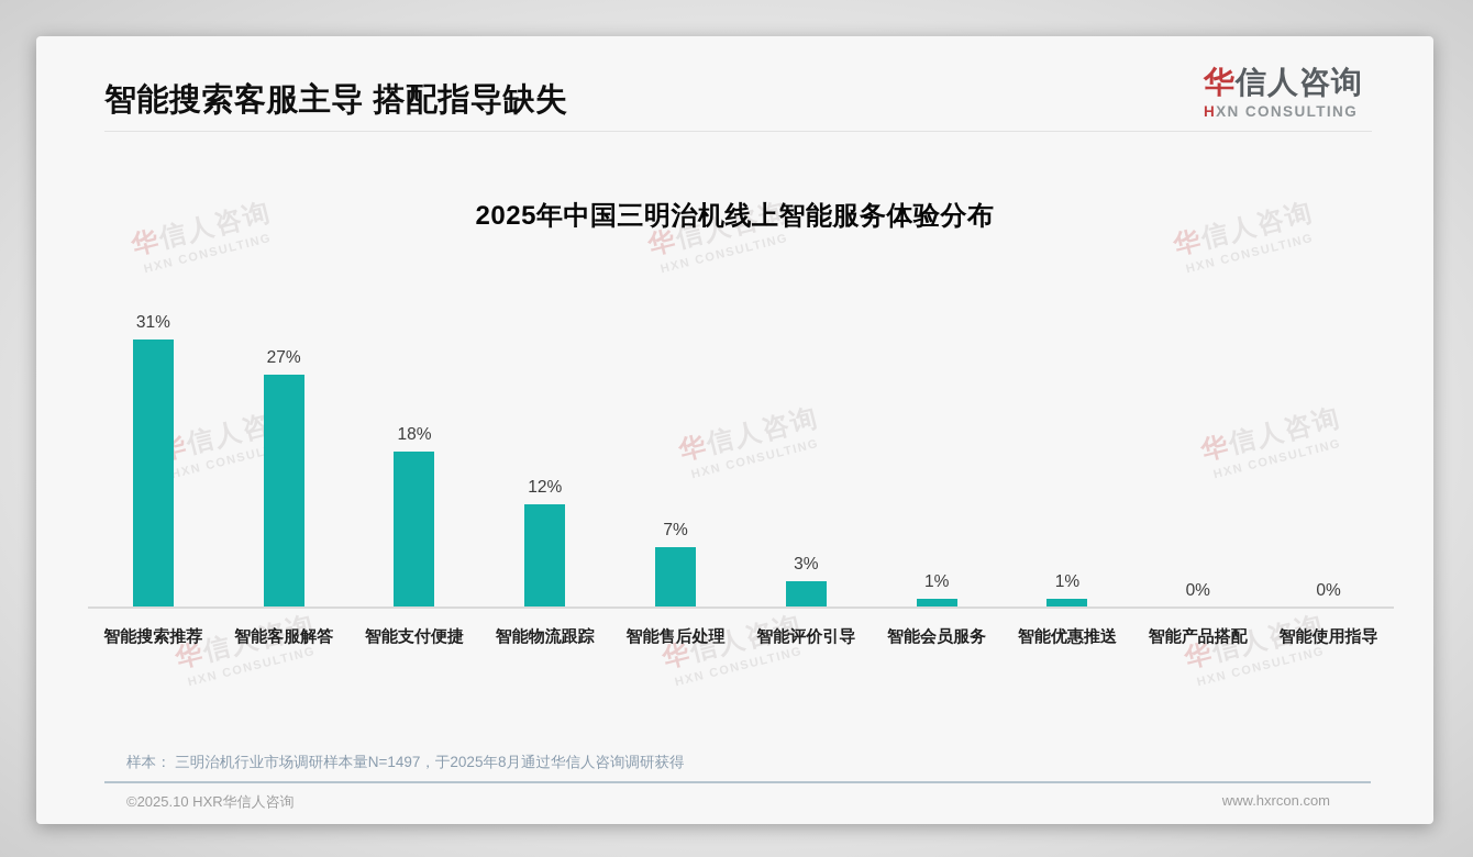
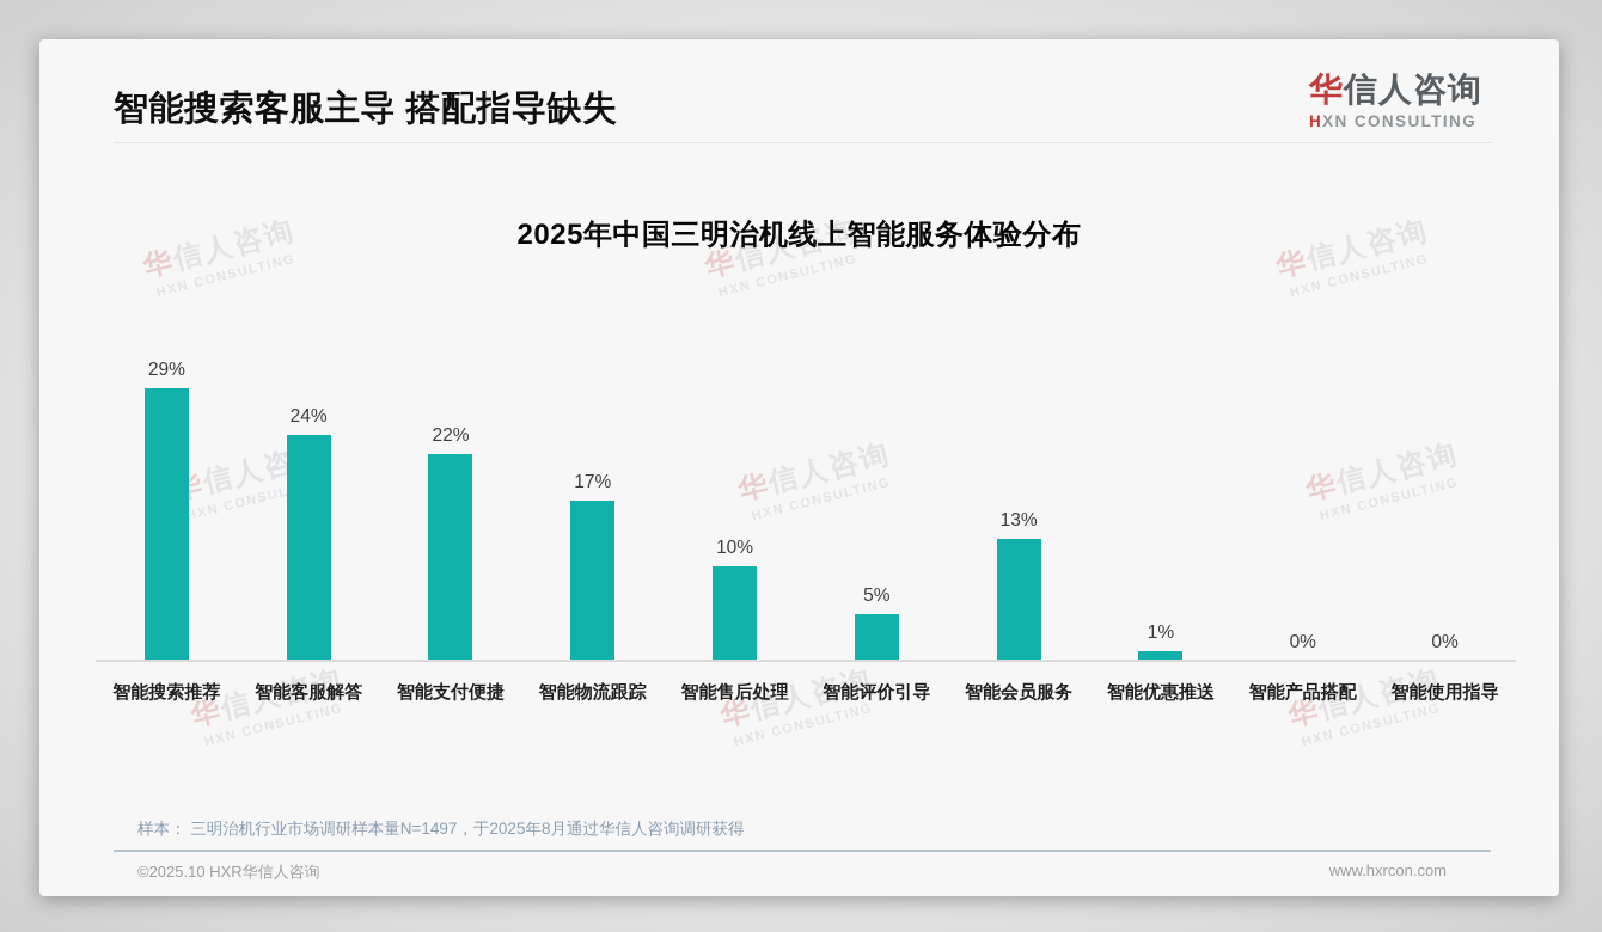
智能搜索推荐: 31% -> 29%
智能客服解答: 27% -> 24%
智能支付便捷: 18% -> 22%
智能物流跟踪: 12% -> 17%
智能售后处理: 7% -> 10%
智能评价引导: 3% -> 5%
智能会员服务: 1% -> 13%
